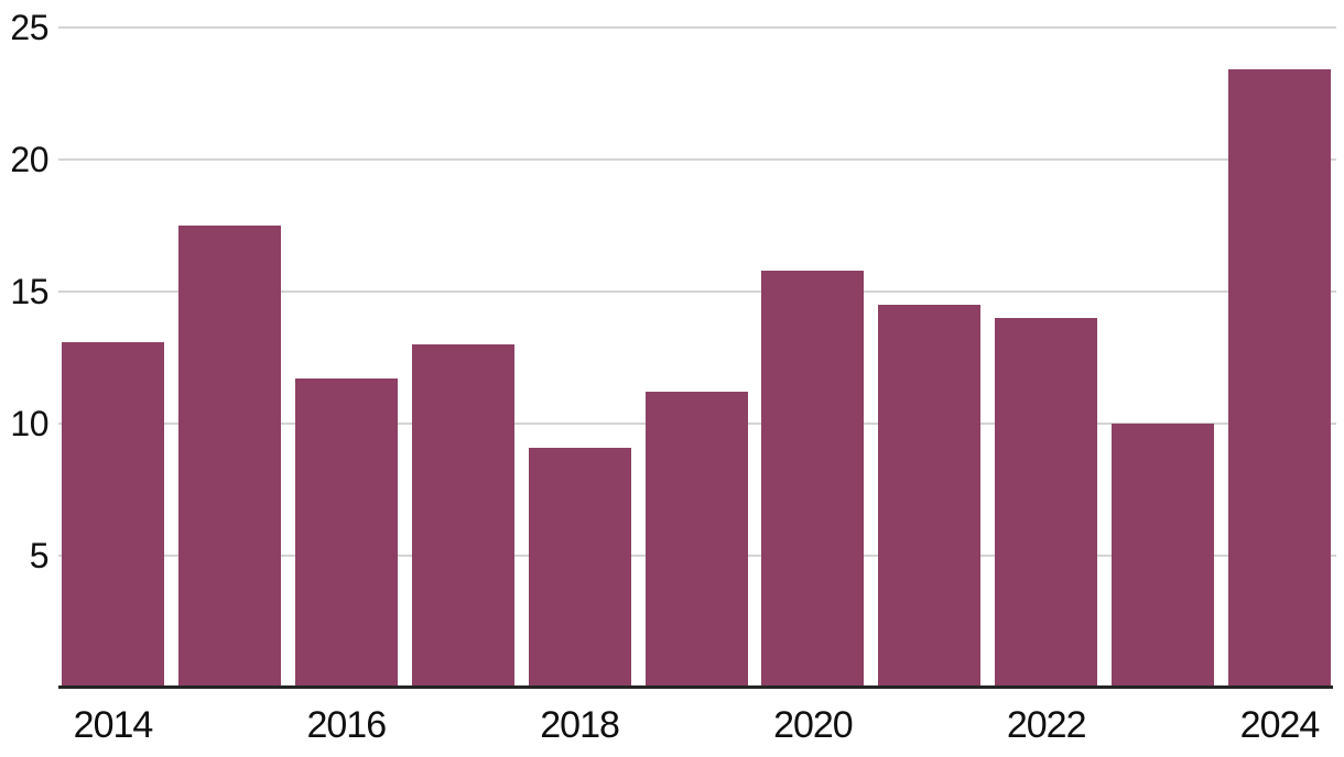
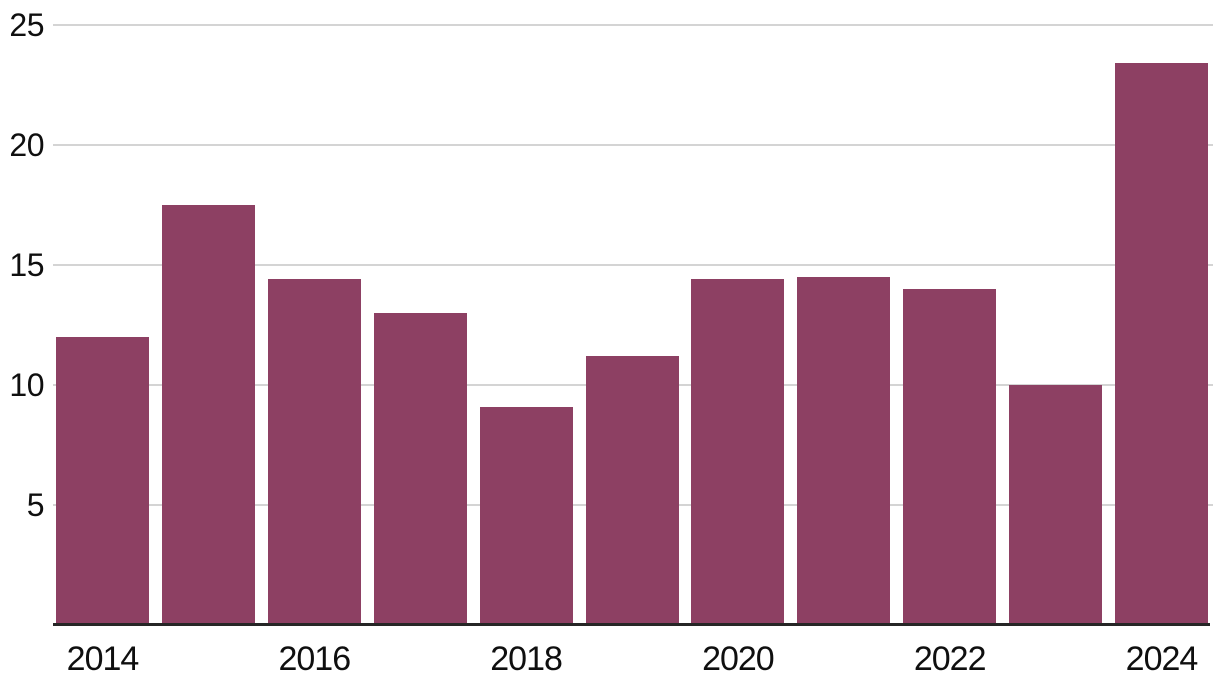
2014: 13.1 -> 12.0
2016: 11.7 -> 14.4
2020: 15.8 -> 14.4
